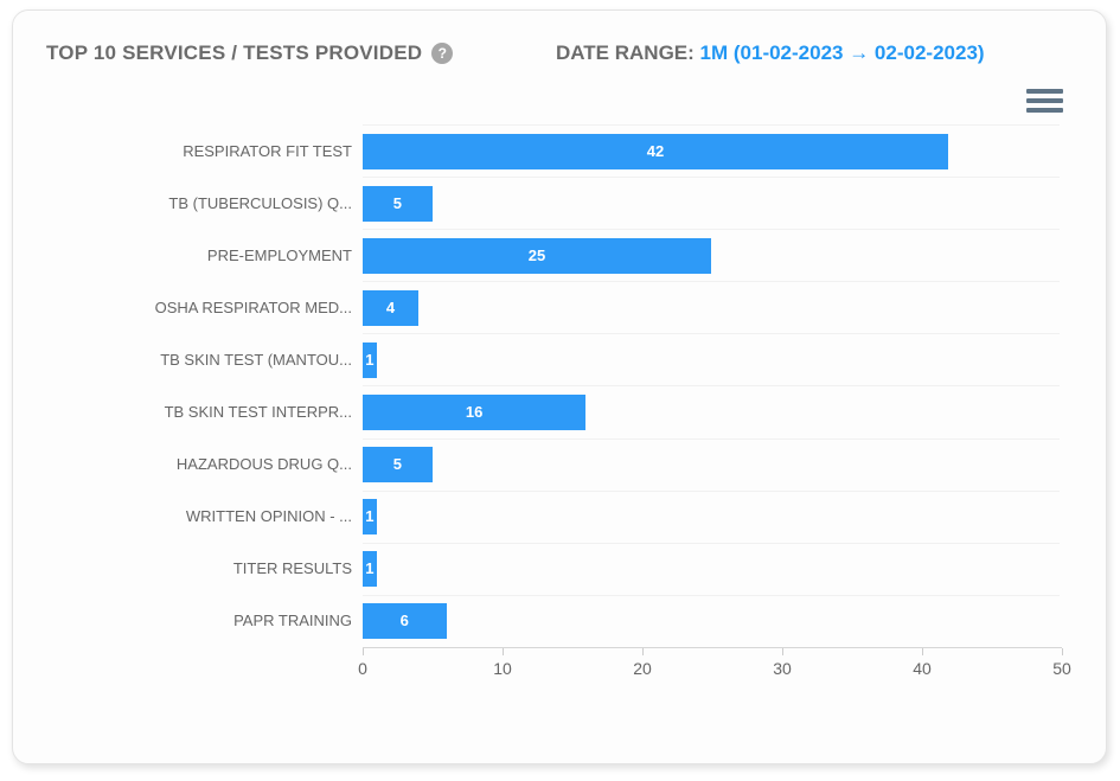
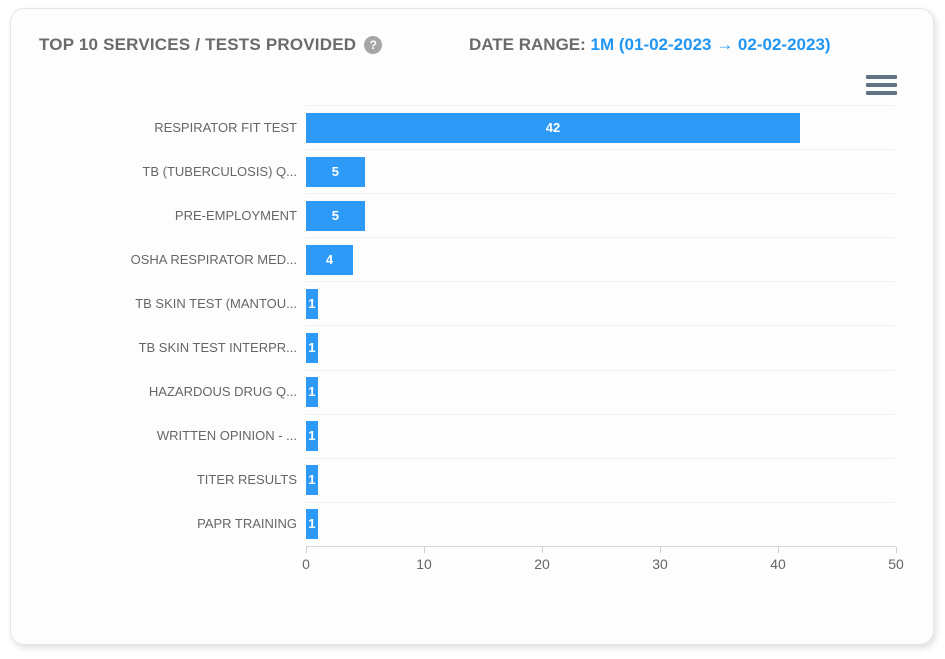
PRE-EMPLOYMENT: 25 -> 5
TB SKIN TEST INTERPR...: 16 -> 1
HAZARDOUS DRUG Q...: 5 -> 1
PAPR TRAINING: 6 -> 1
